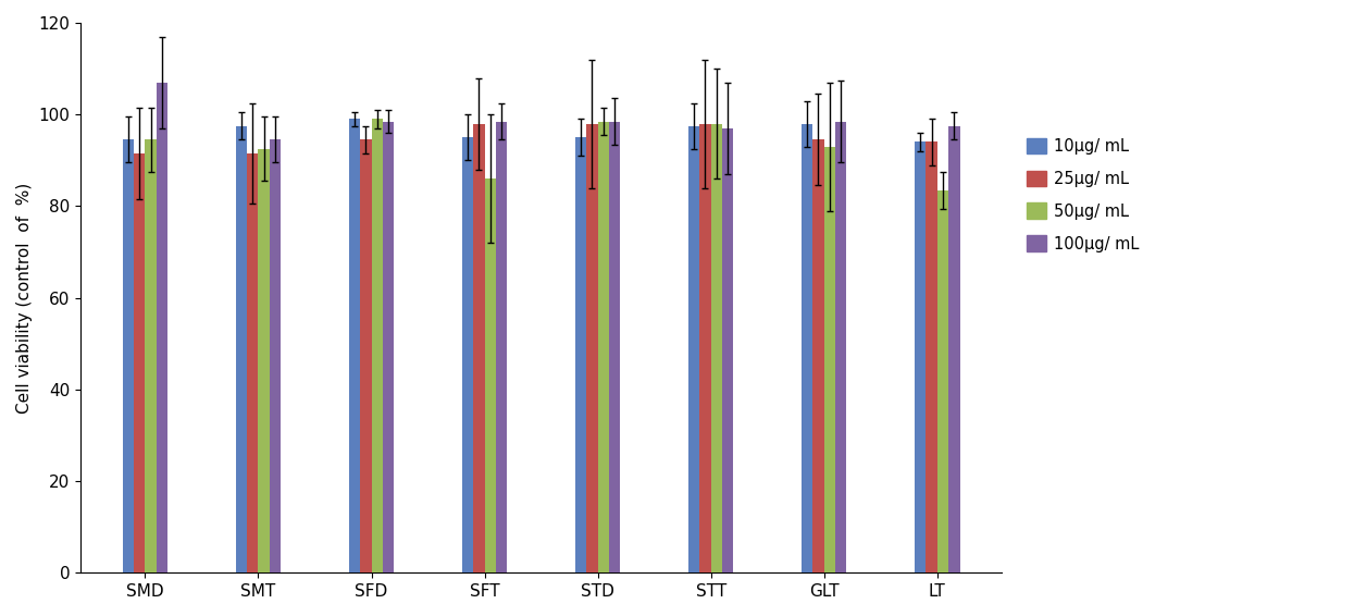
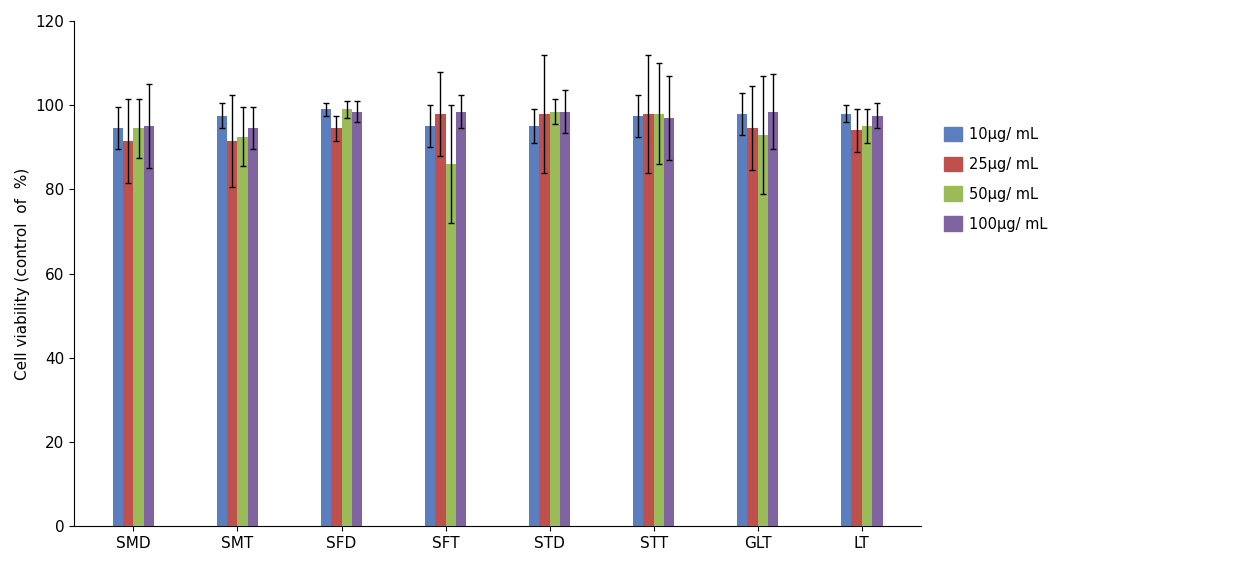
100μg/ mL/SMD: 107.0 -> 95.0
10μg/ mL/LT: 94.0 -> 98.0
50μg/ mL/LT: 83.5 -> 95.0
